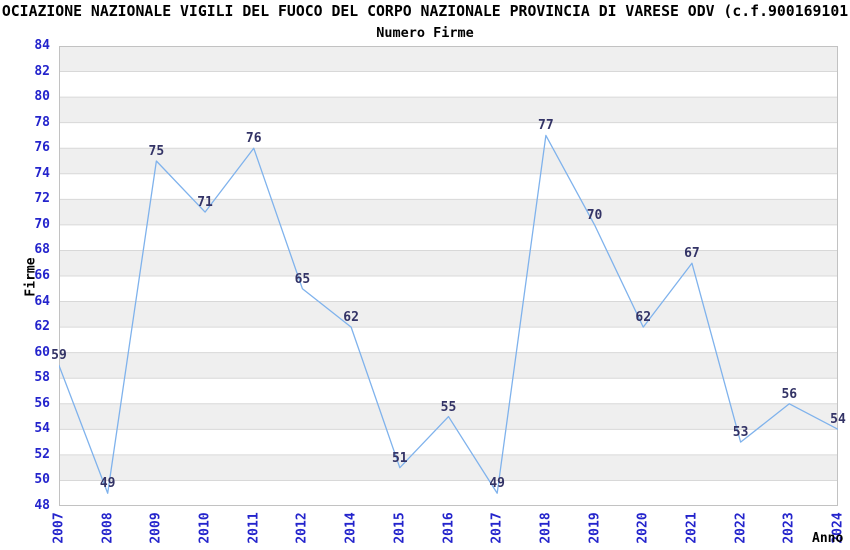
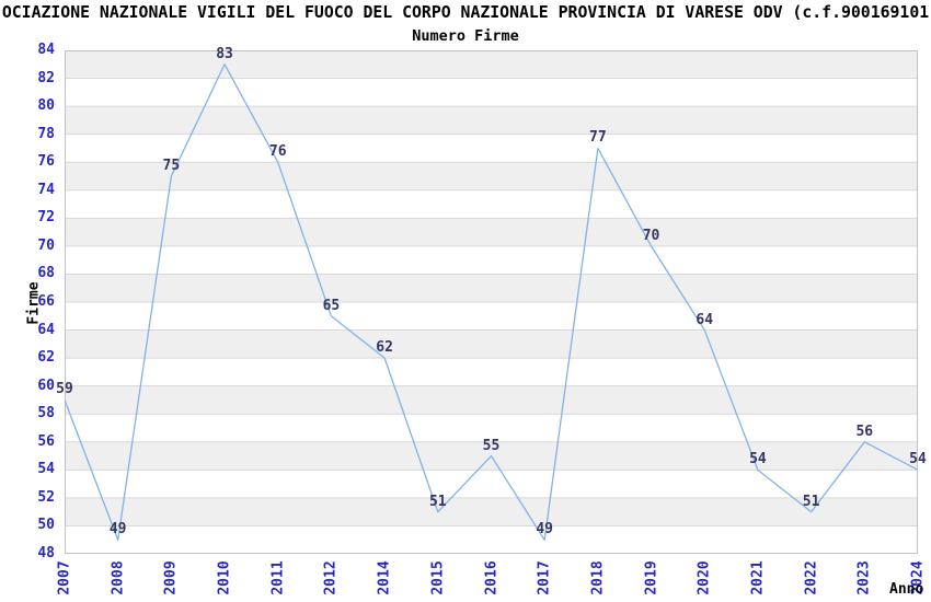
2010: 71 -> 83
2020: 62 -> 64
2021: 67 -> 54
2022: 53 -> 51
